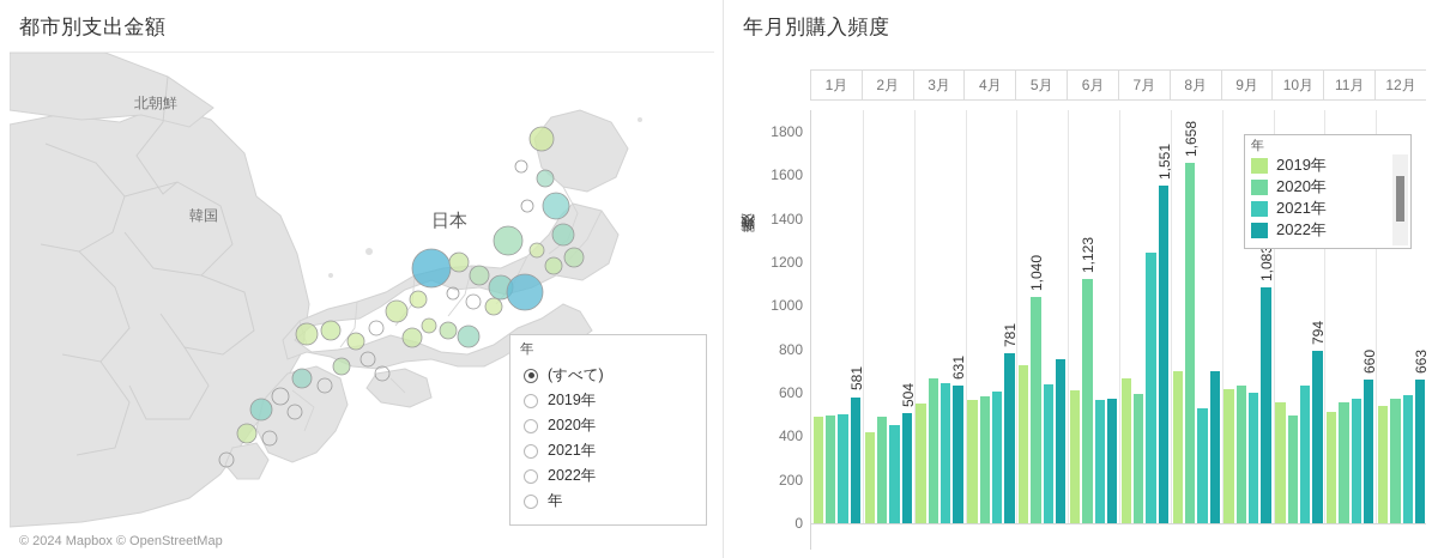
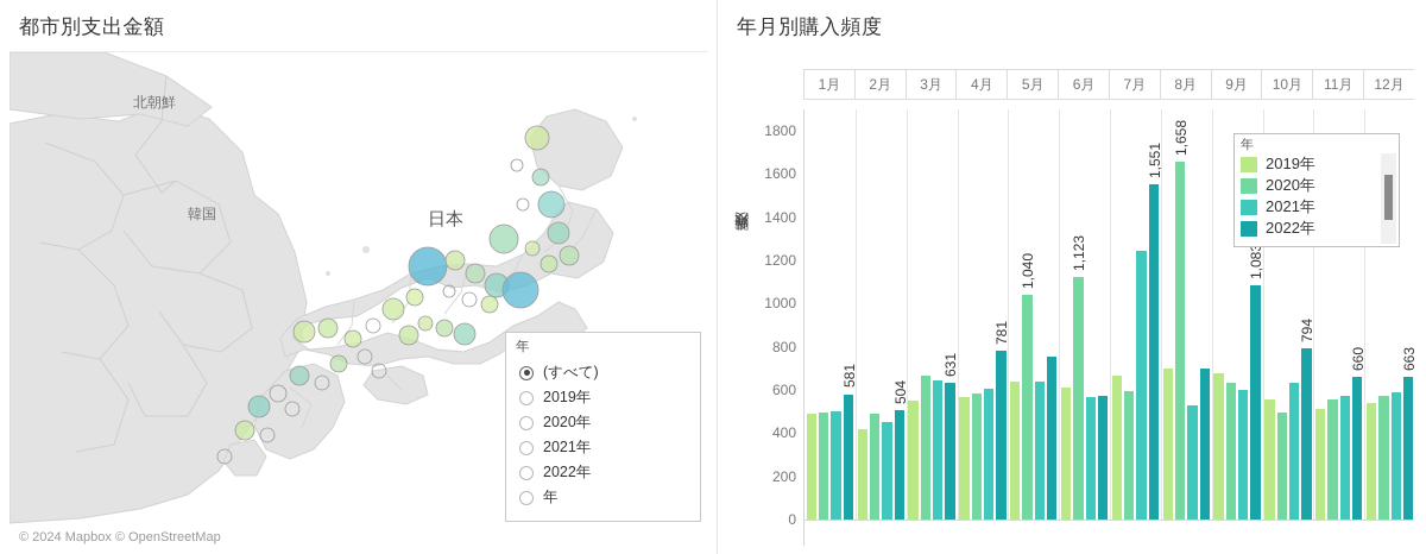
2019年/5月: 730 -> 640
2019年/9月: 620 -> 680
